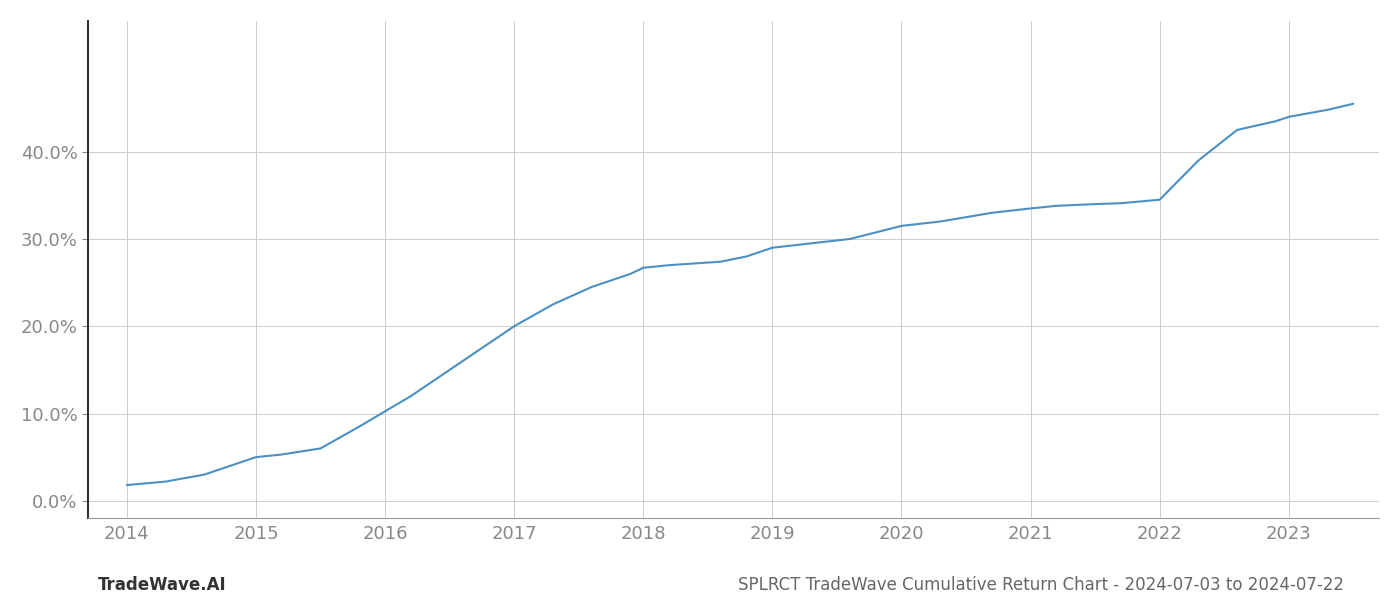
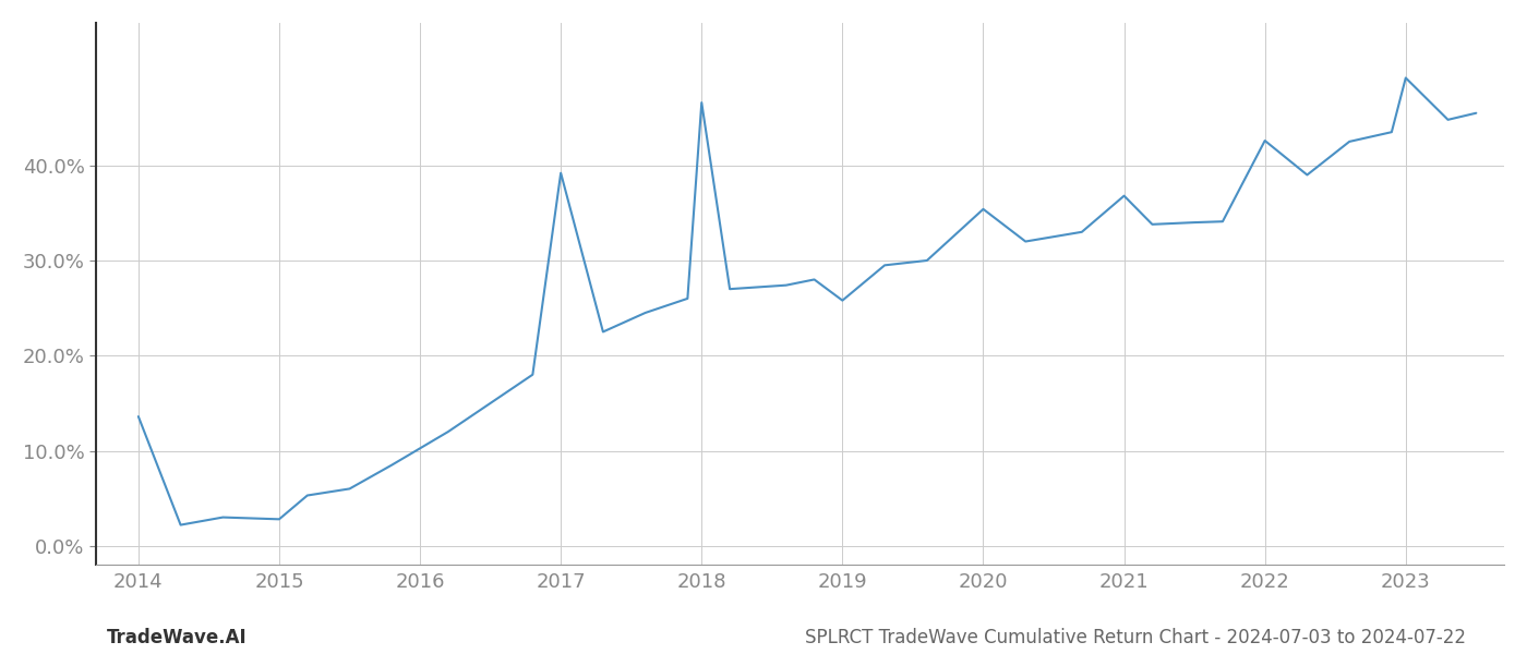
2014: 1.8% -> 13.6%
2015: 5.0% -> 2.8%
2017: 20.0% -> 39.2%
2018: 26.7% -> 46.6%
2019: 29.0% -> 25.8%
2020: 31.5% -> 35.4%
2021: 33.5% -> 36.8%
2022: 34.5% -> 42.6%
2023: 44.0% -> 49.2%
